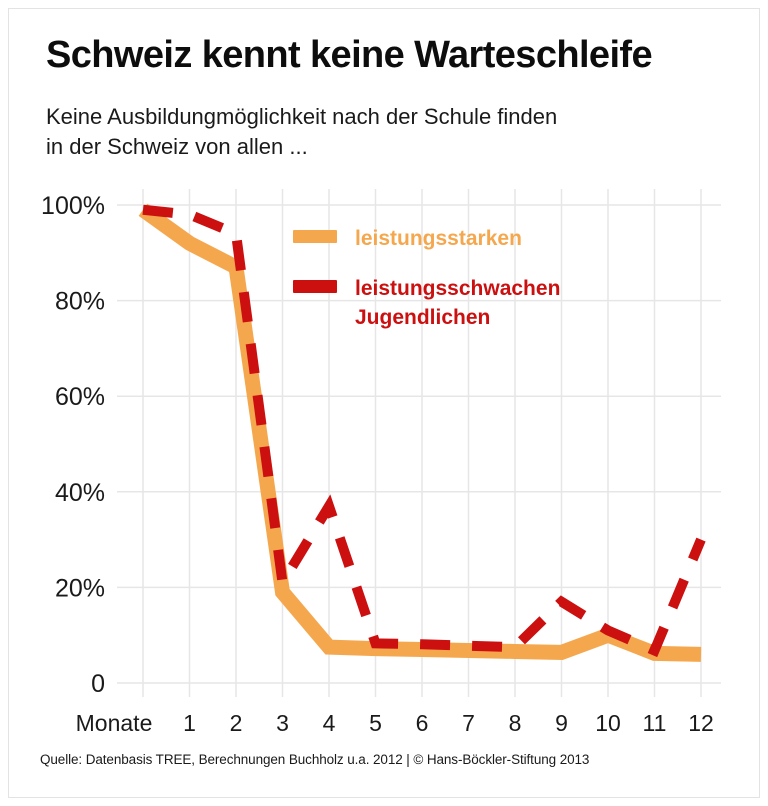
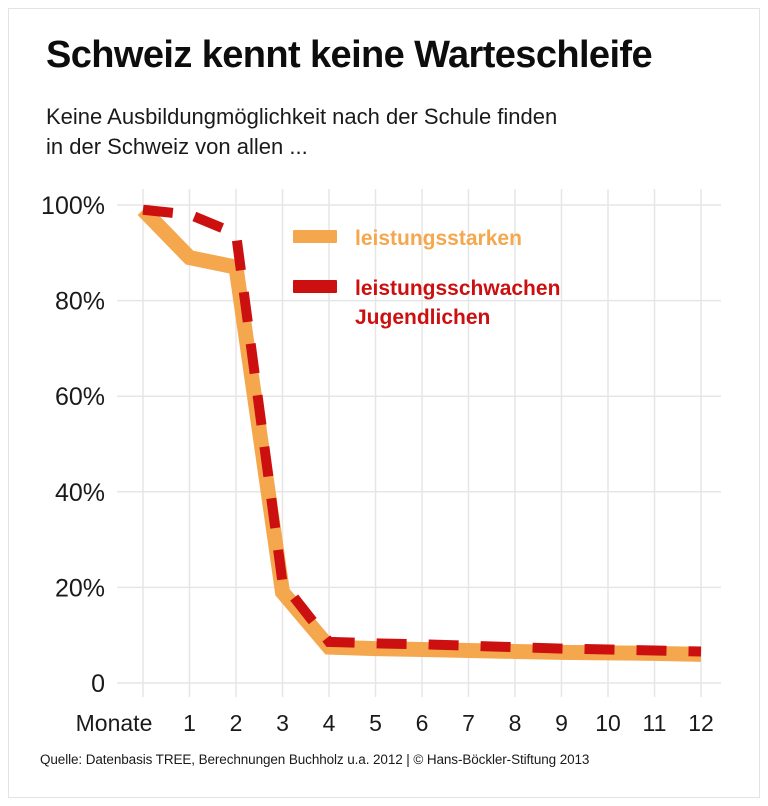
leistungsstarken/1: 92% -> 89%
leistungsschwachen Jugendlichen/4: 37% -> 9%
leistungsschwachen Jugendlichen/9: 17% -> 7%
leistungsstarken/10: 10% -> 6%
leistungsschwachen Jugendlichen/10: 11% -> 7%
leistungsschwachen Jugendlichen/12: 30% -> 7%
